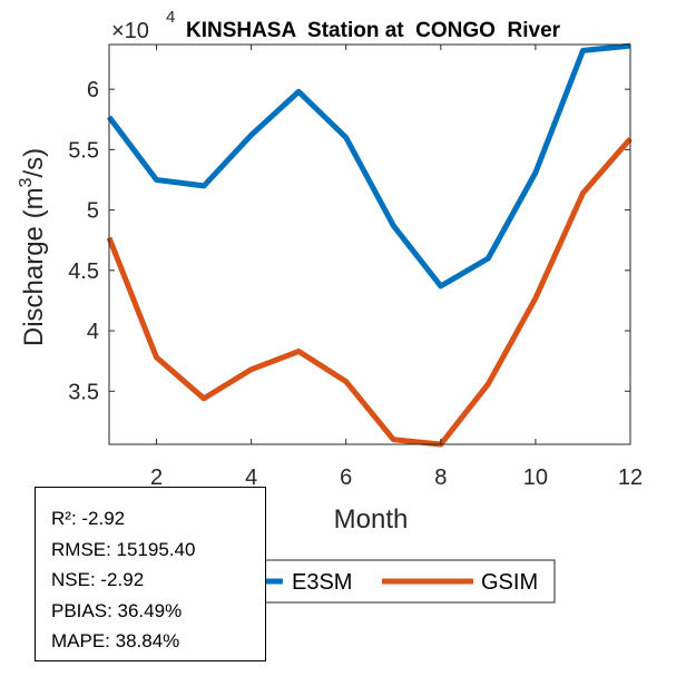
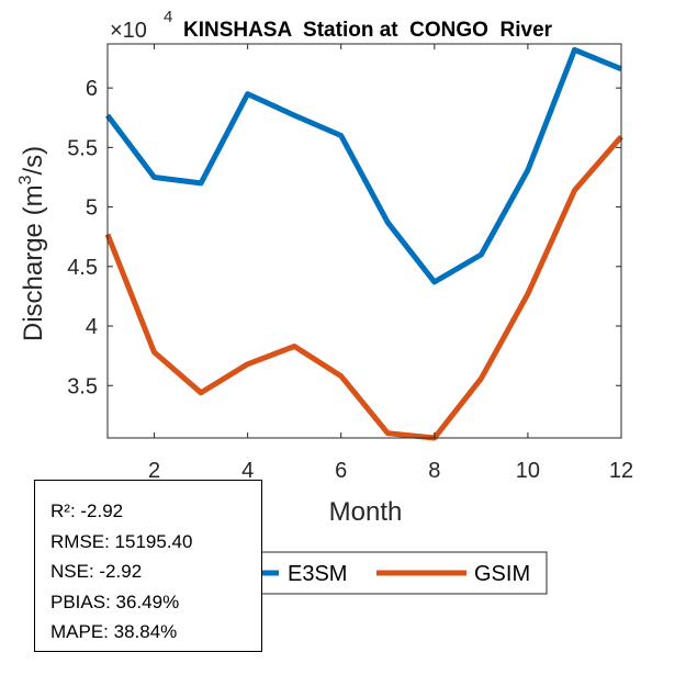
E3SM/4: 5.62 -> 5.95
E3SM/5: 5.98 -> 5.77
E3SM/12: 6.36 -> 6.16
